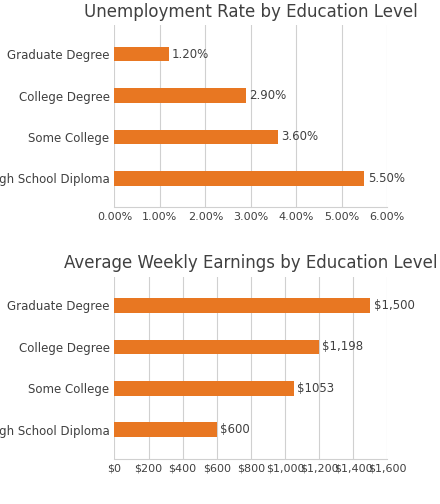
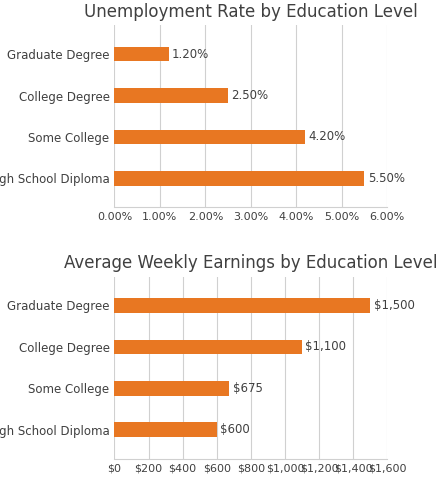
Unemployment Rate by Education Level/College Degree: 2.90% -> 2.50%
Unemployment Rate by Education Level/Some College: 3.60% -> 4.20%
Average Weekly Earnings by Education Level/College Degree: $1,198 -> $1,100
Average Weekly Earnings by Education Level/Some College: $1053 -> $675
